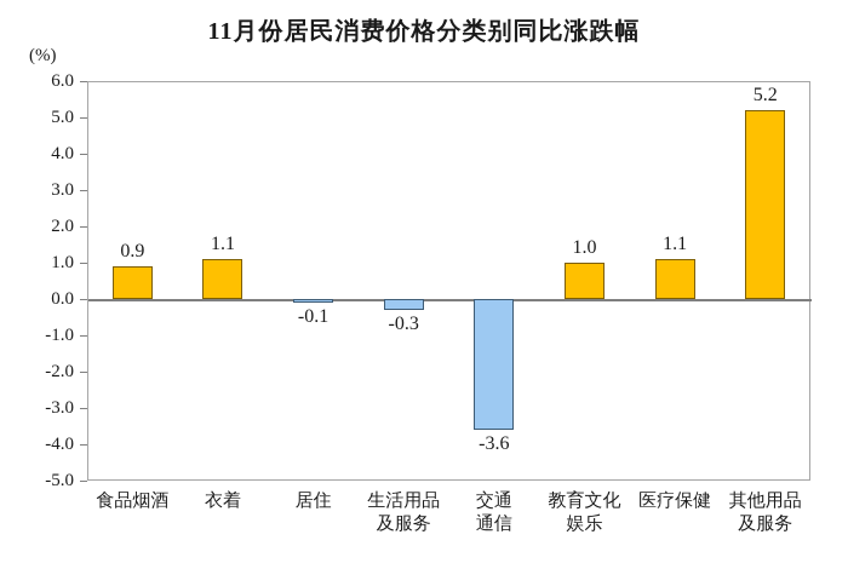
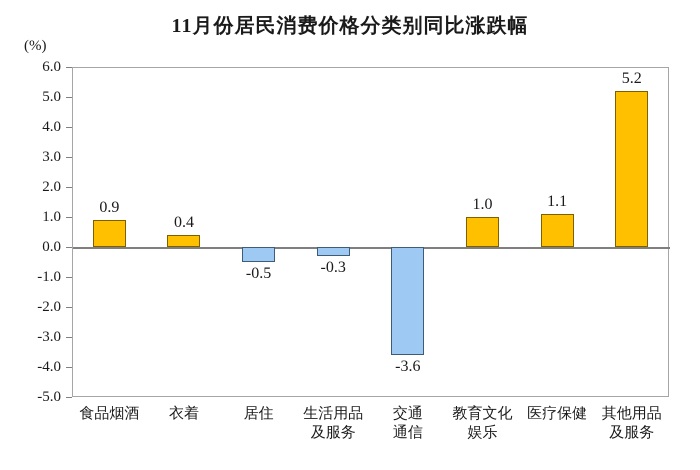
衣着: 1.1 -> 0.4
居住: -0.1 -> -0.5
